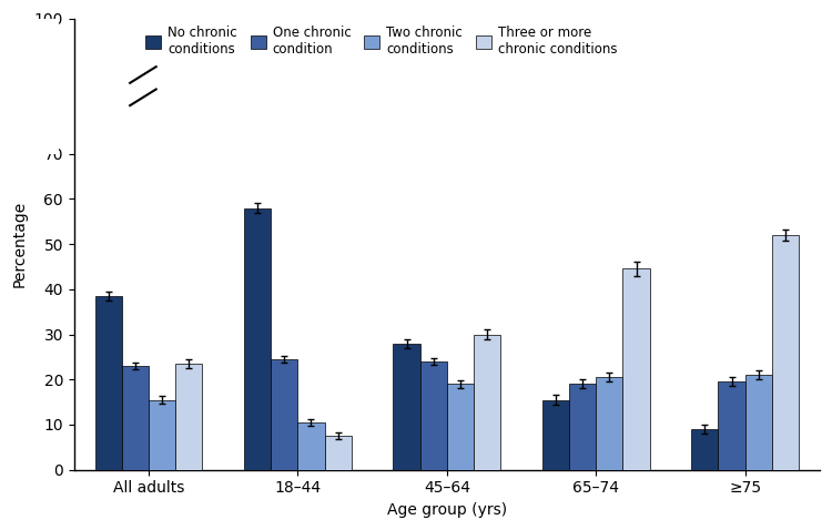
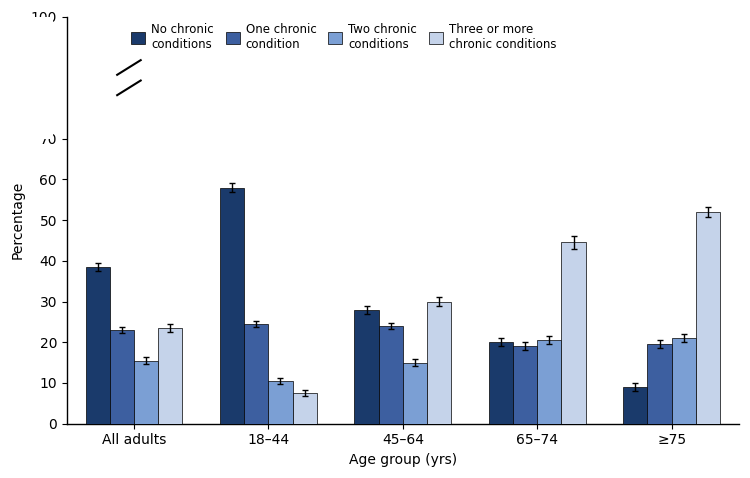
Two chronic conditions/45–64: 19.0 -> 15.0
No chronic conditions/65–74: 15.5 -> 20.0
